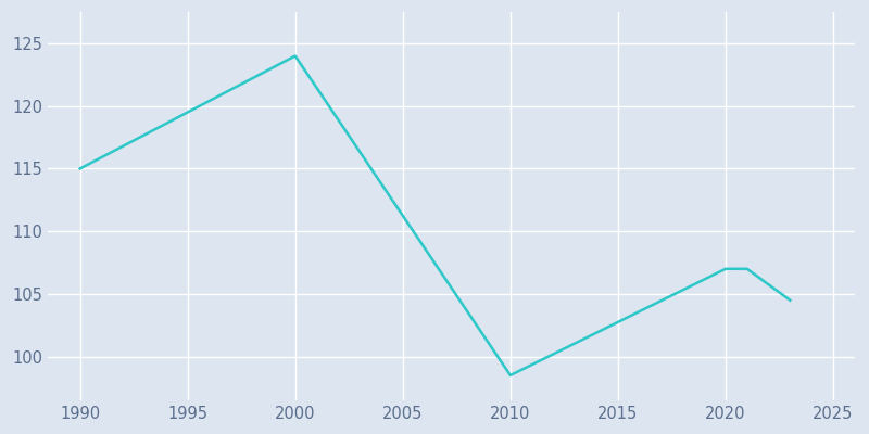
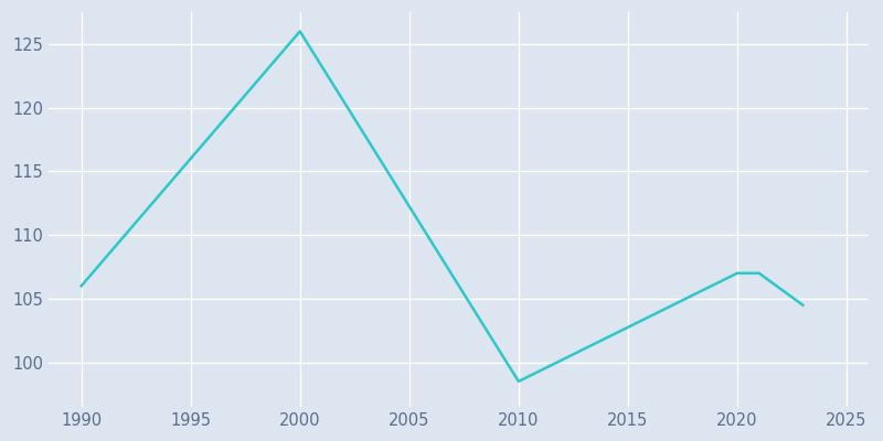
1990: 115.0 -> 106.0
2000: 124.0 -> 126.0
